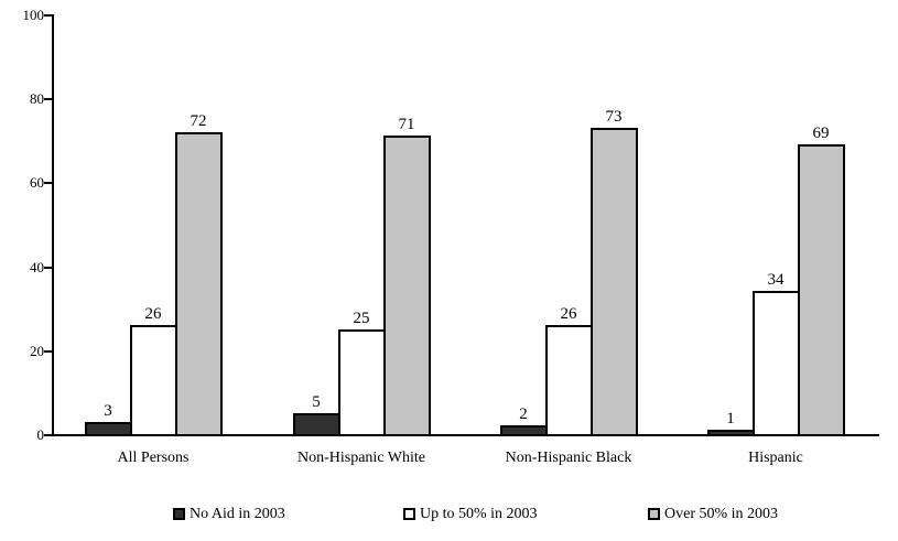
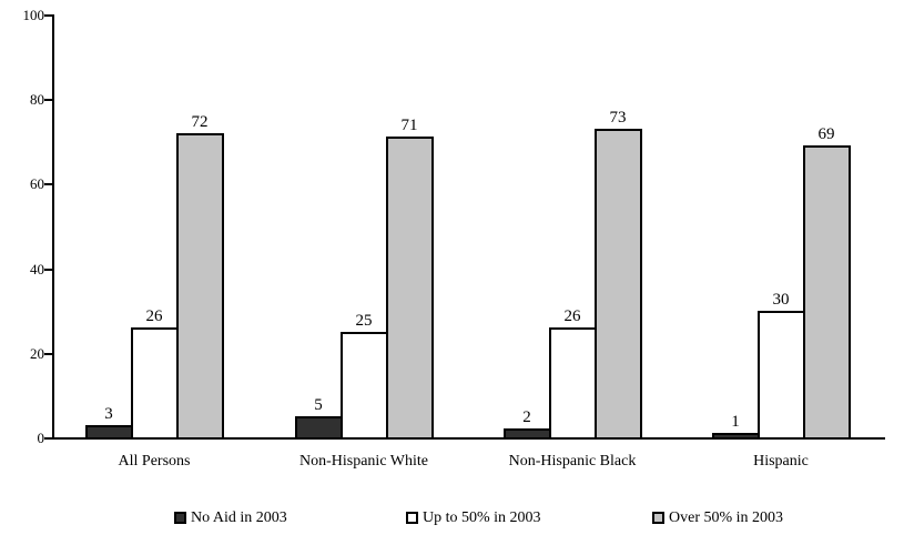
Up to 50% in 2003/Hispanic: 34 -> 30
